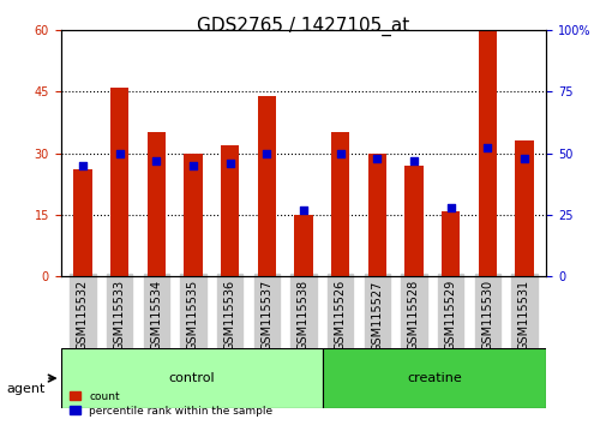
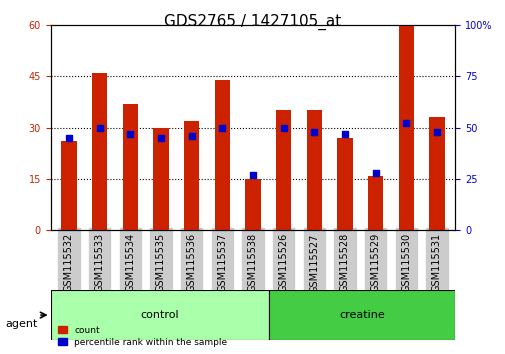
count/GSM115534: 35 -> 37
count/GSM115527: 30 -> 35
